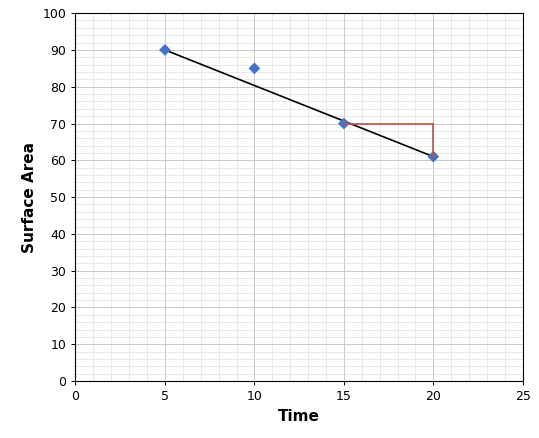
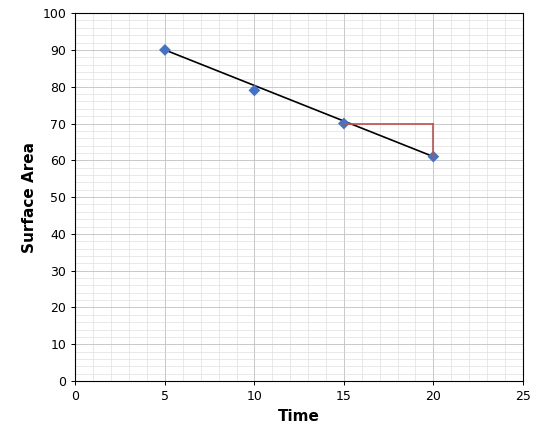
10: 85 -> 79
